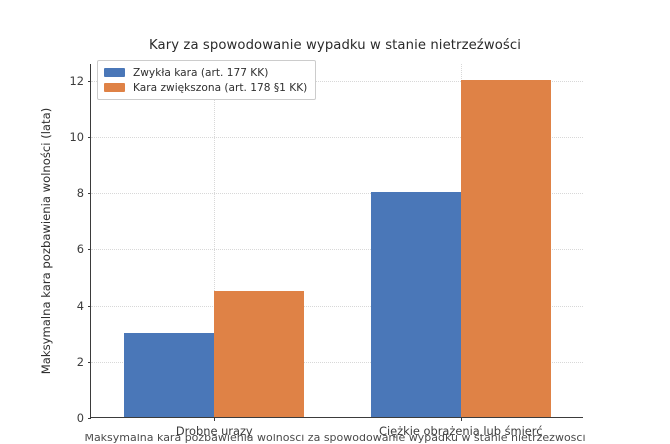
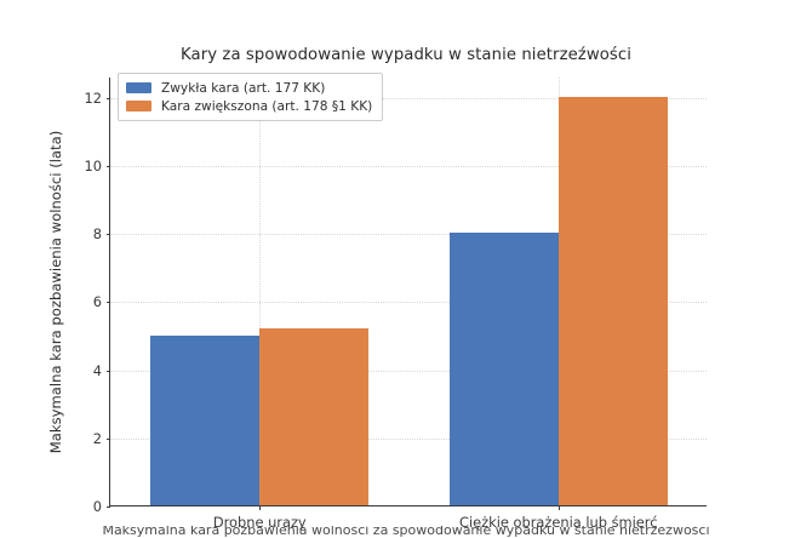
Zwykła kara (art. 177 KK)/Drobne urazy: 3 -> 5
Kara zwiększona (art. 178 §1 KK)/Drobne urazy: 4.5 -> 5.2
